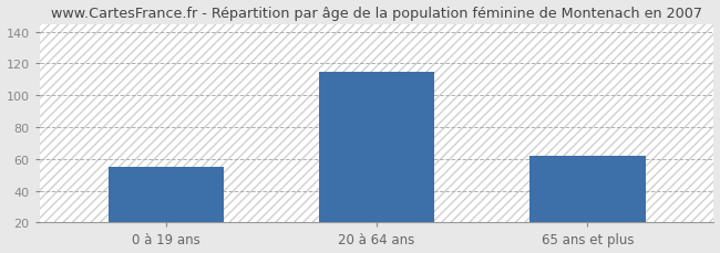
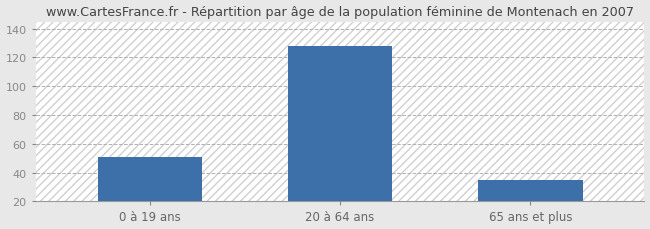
0 à 19 ans: 55 -> 51
20 à 64 ans: 115 -> 128
65 ans et plus: 62 -> 35
